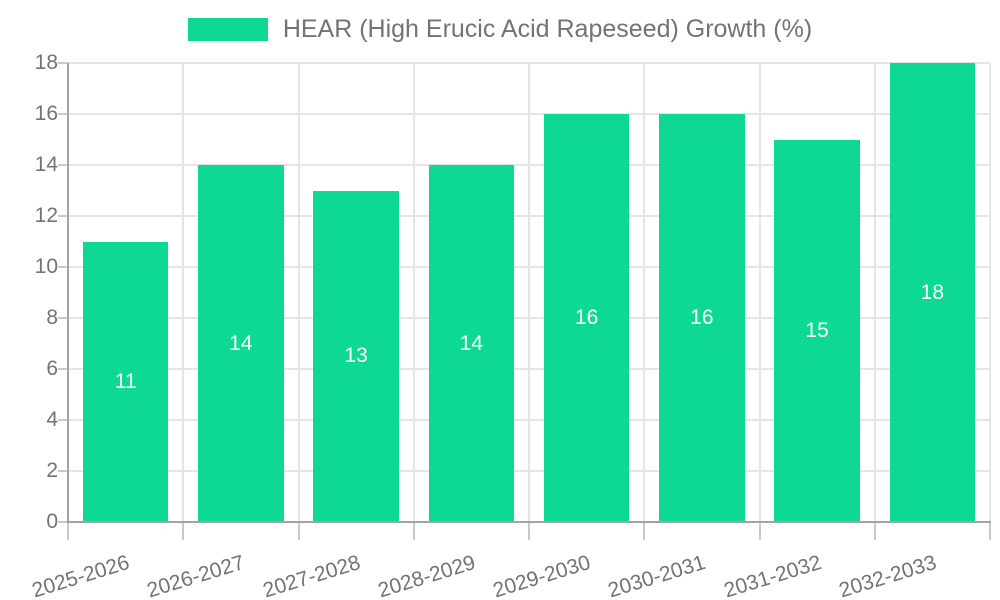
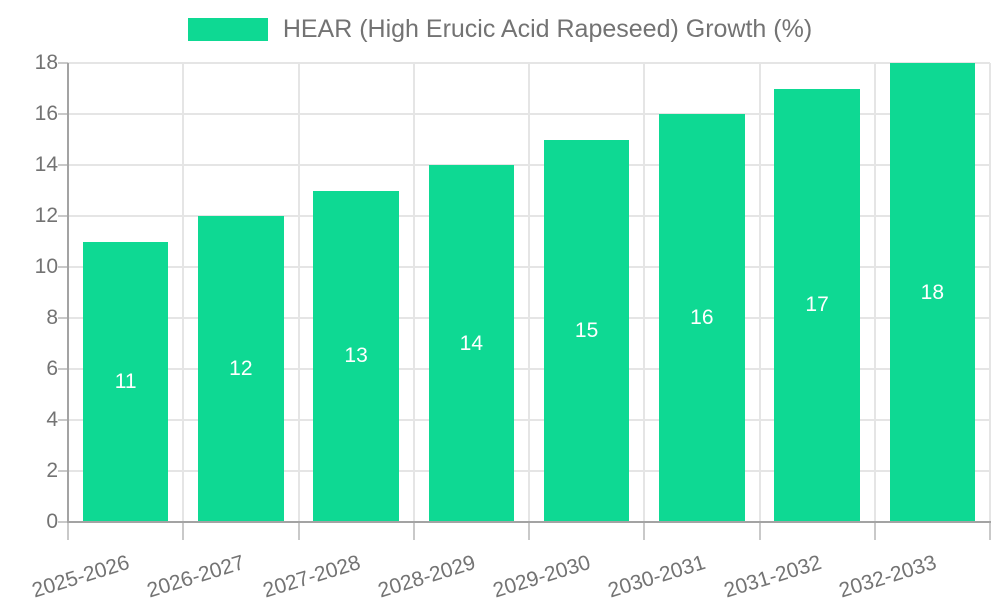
2026-2027: 14 -> 12
2029-2030: 16 -> 15
2031-2032: 15 -> 17
